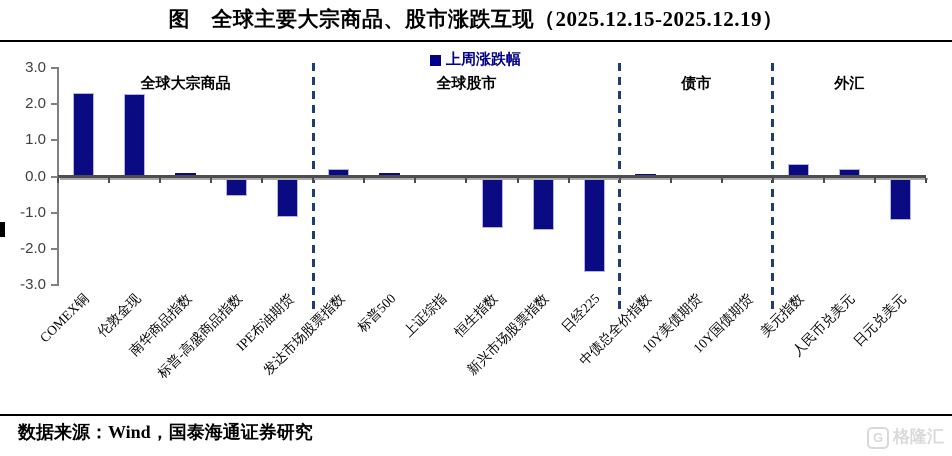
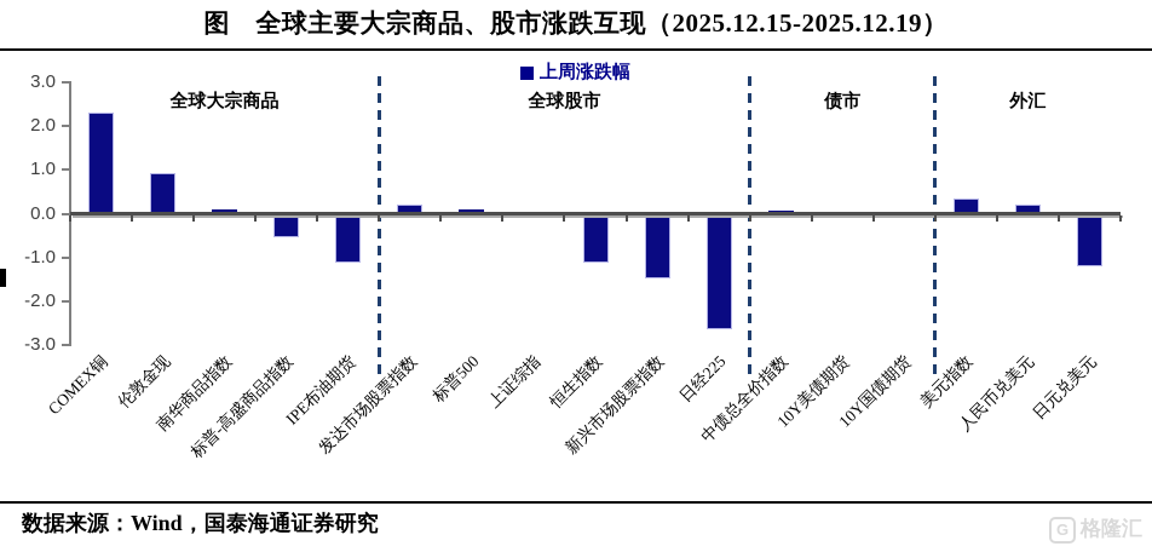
伦敦金现: 2.3 -> 0.9
恒生指数: -1.4 -> -1.1
